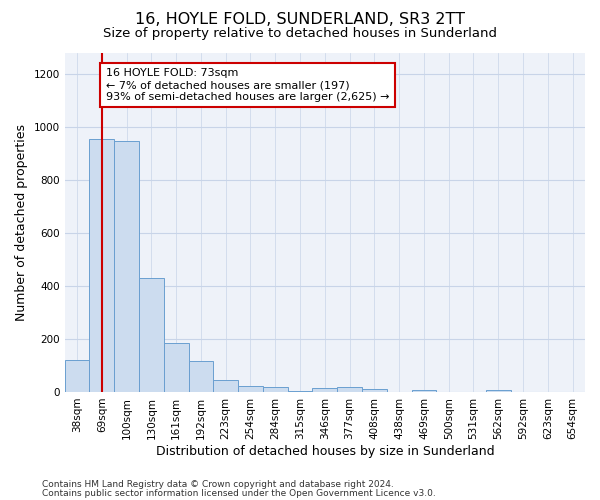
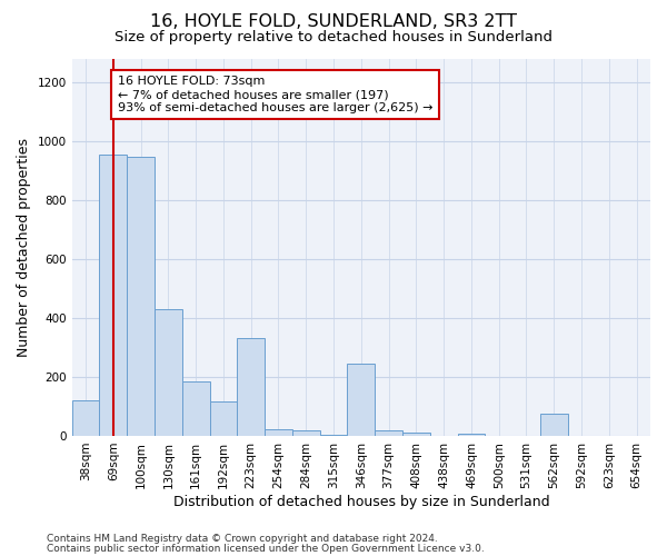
223sqm: 45 -> 330
346sqm: 15 -> 245
562sqm: 8 -> 75
